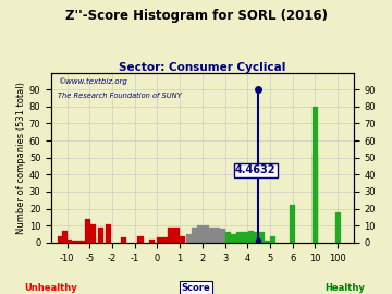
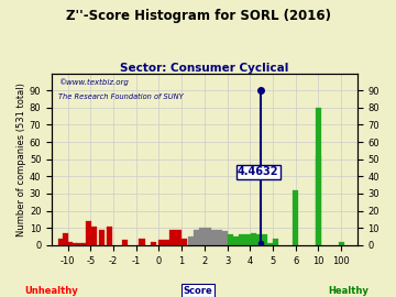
6: 22 -> 32
100: 18 -> 2
